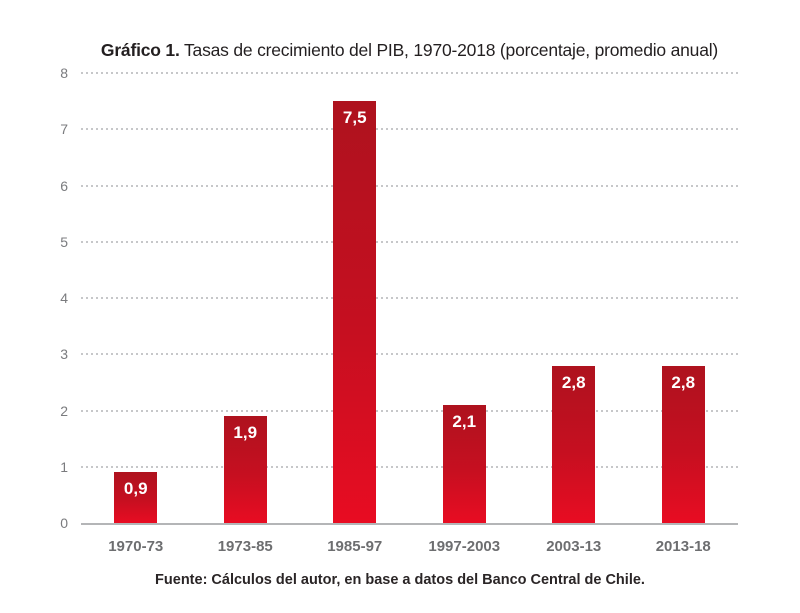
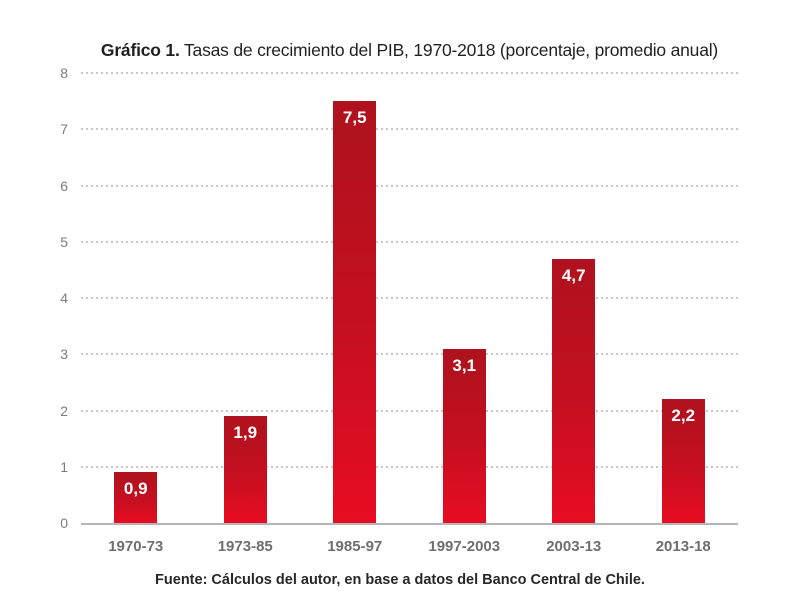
1997-2003: 2,1 -> 3,1
2003-13: 2,8 -> 4,7
2013-18: 2,8 -> 2,2
